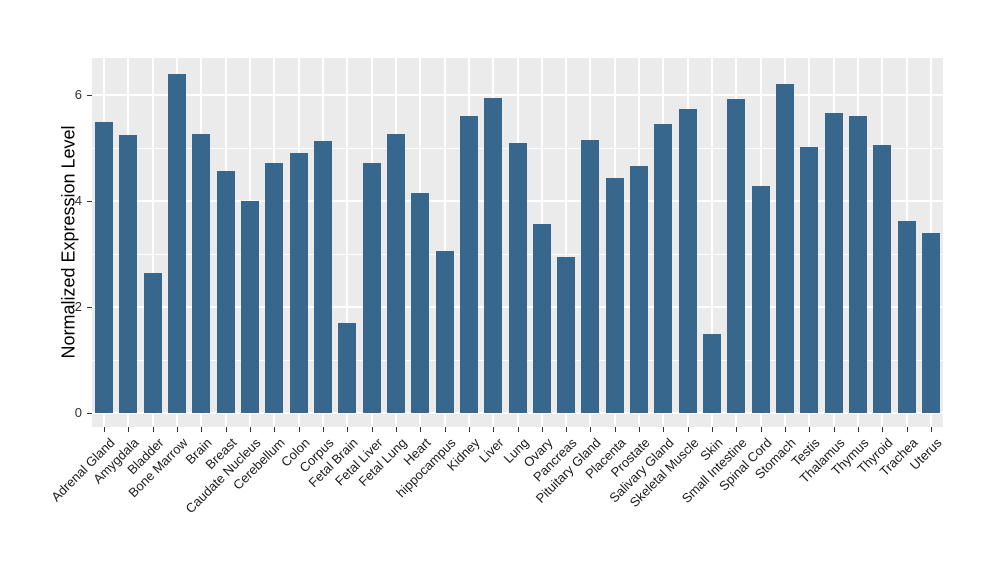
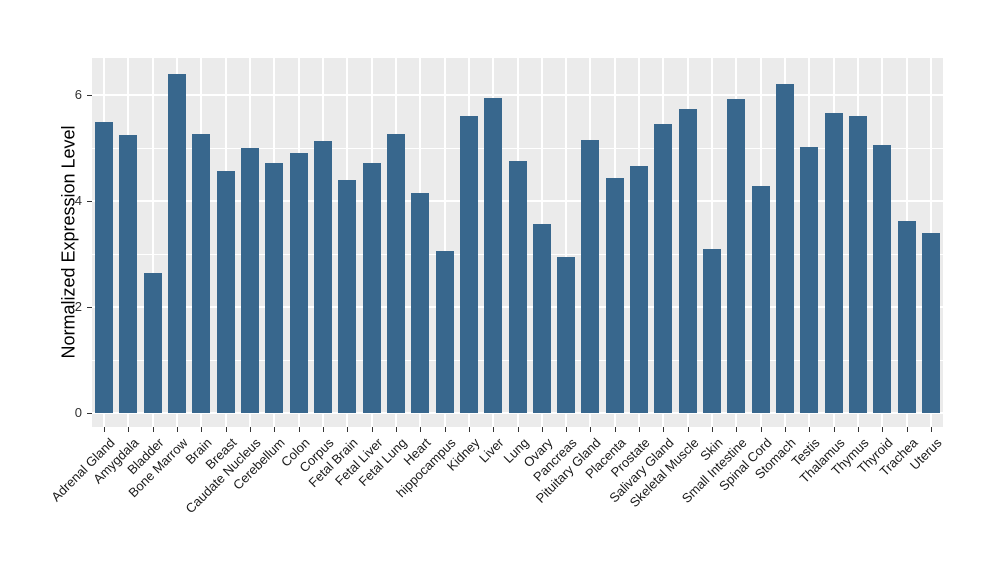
Caudate Nucleus: 4.0 -> 5.0
Fetal Brain: 1.7 -> 4.4
Lung: 5.1 -> 4.8
Skin: 1.5 -> 3.1
